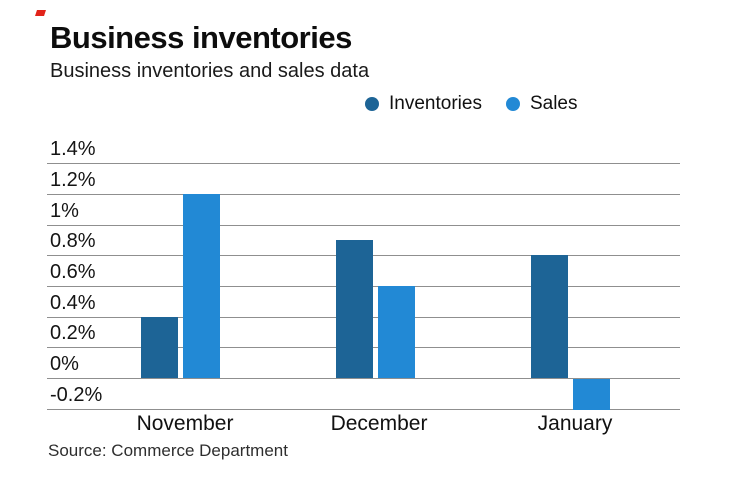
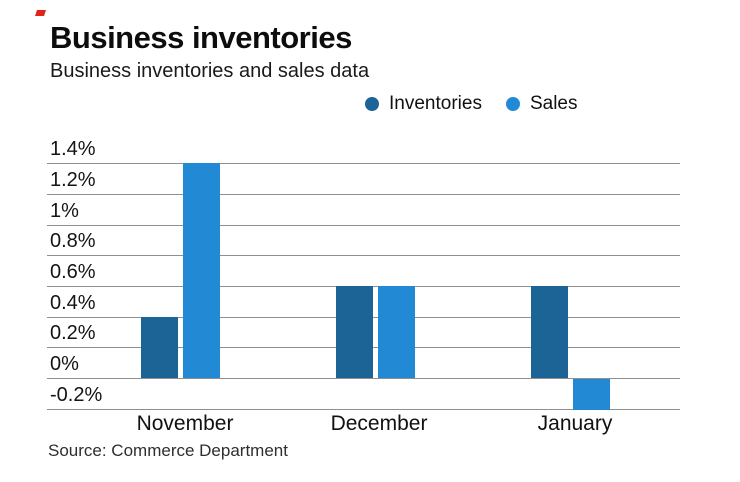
Sales/November: 1.2% -> 1.4%
Inventories/December: 0.9% -> 0.6%
Inventories/January: 0.8% -> 0.6%
